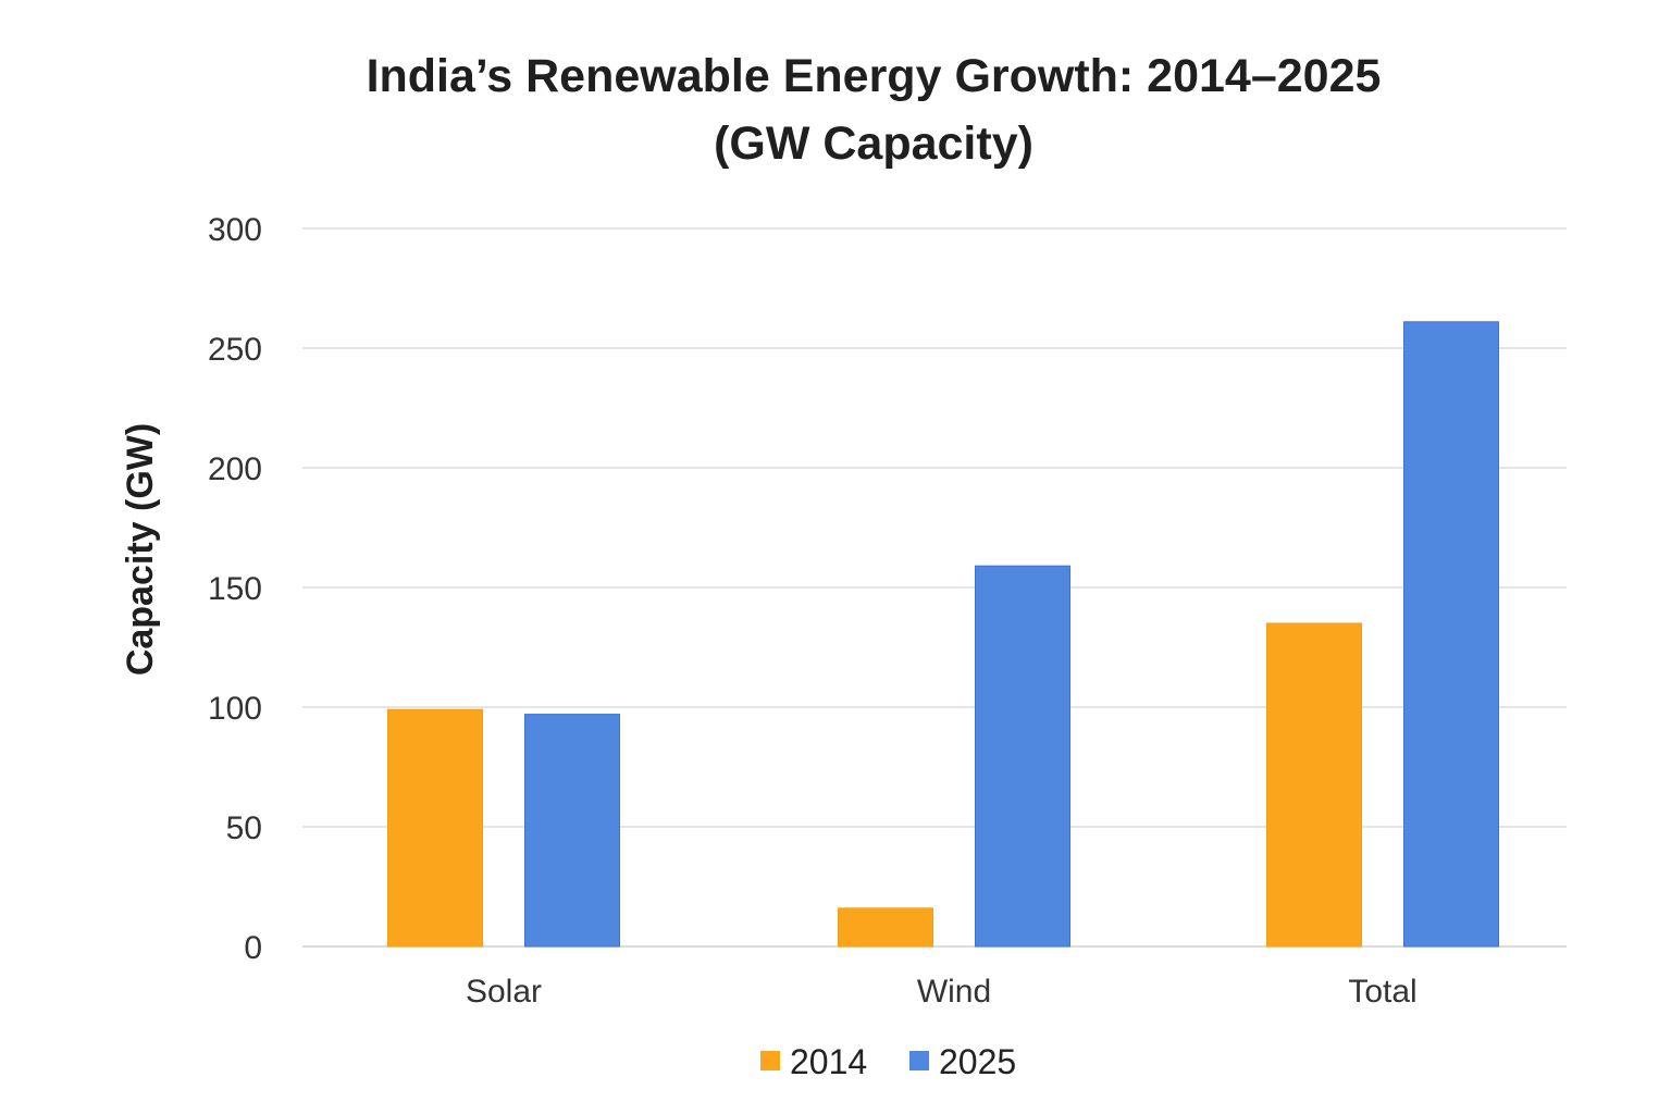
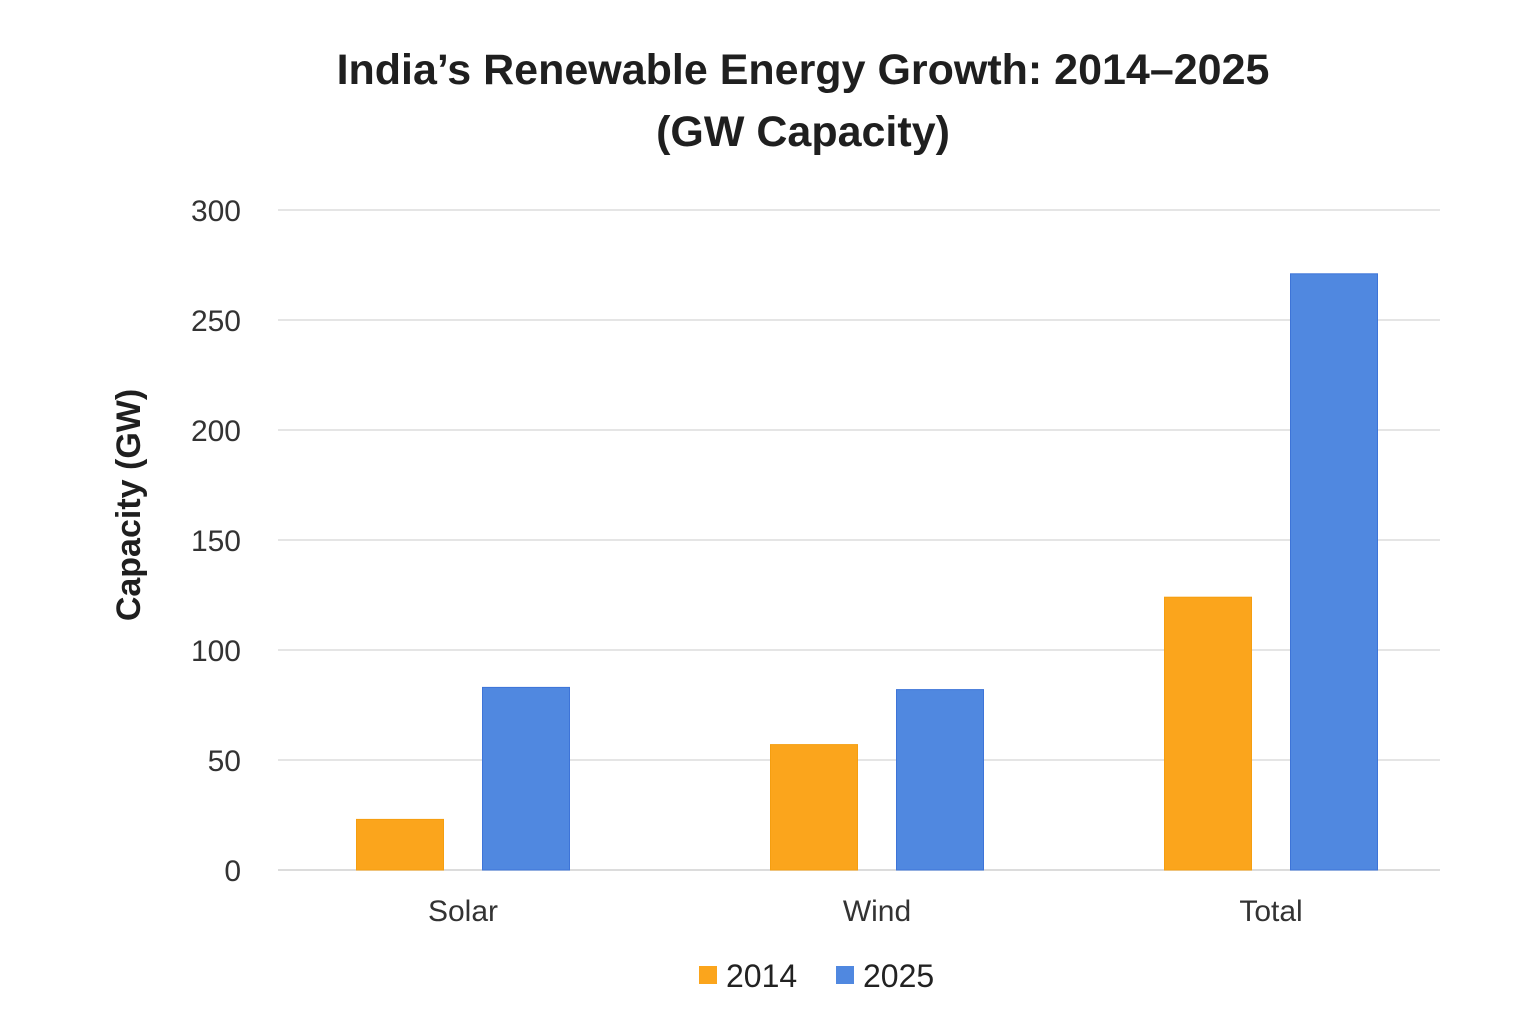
2014/Solar: 99 -> 23
2025/Solar: 97 -> 83
2014/Wind: 16 -> 57
2025/Wind: 159 -> 82
2014/Total: 135 -> 124
2025/Total: 261 -> 271
